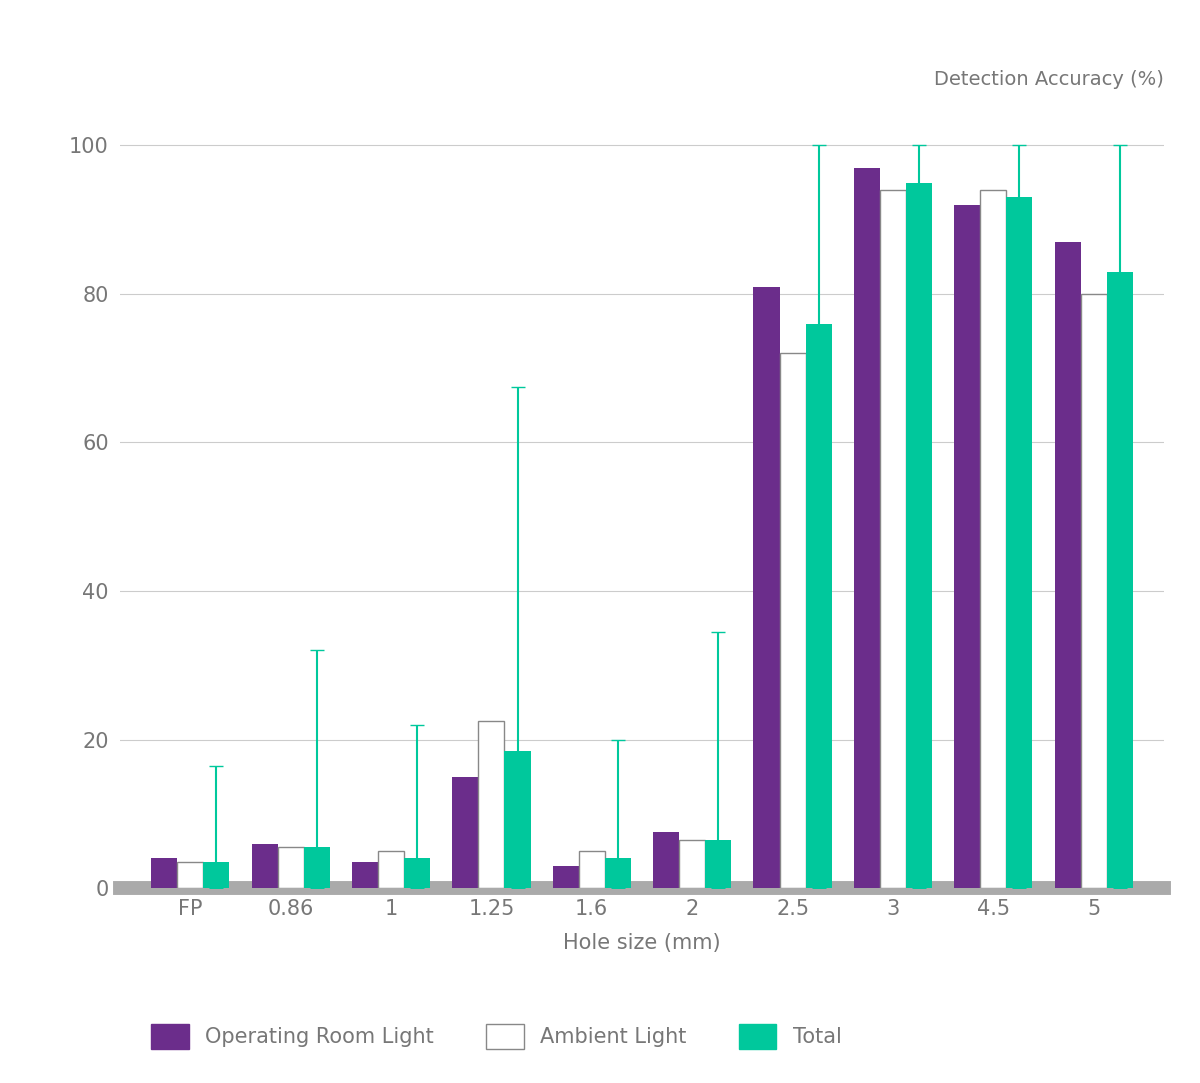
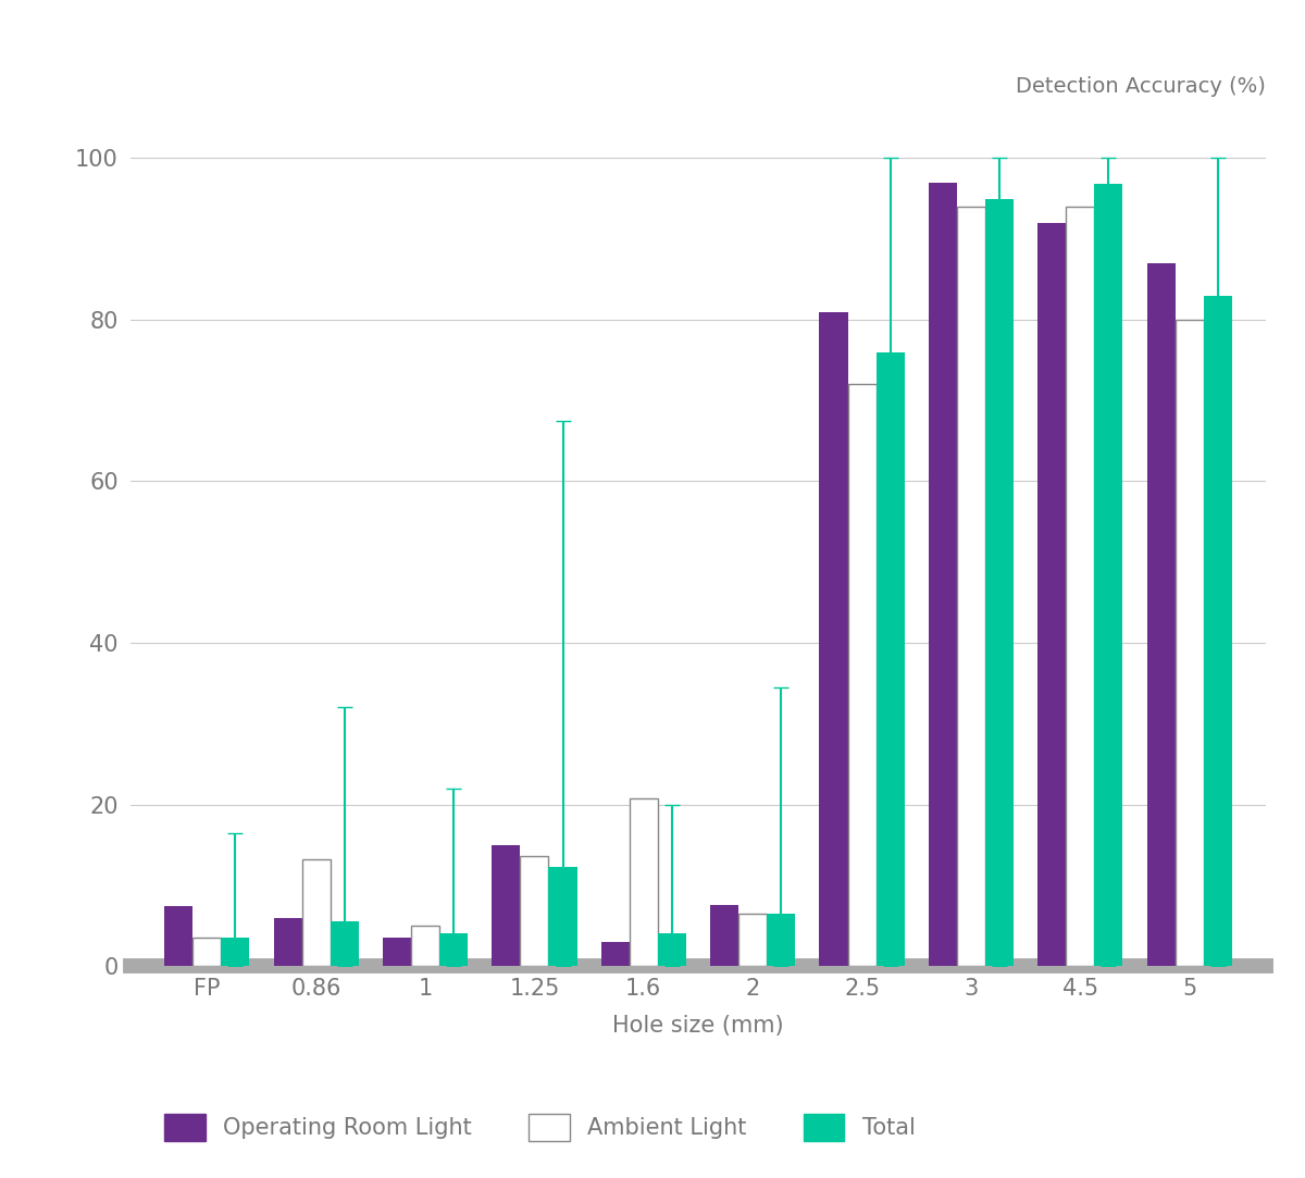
Operating Room Light/FP: 4.0 -> 7.4
Ambient Light/0.86: 5.5 -> 13.2
Ambient Light/1.25: 22.5 -> 13.6
Total/1.25: 18.5 -> 12.2
Ambient Light/1.6: 5.0 -> 20.8
Total/4.5: 93.0 -> 96.8
